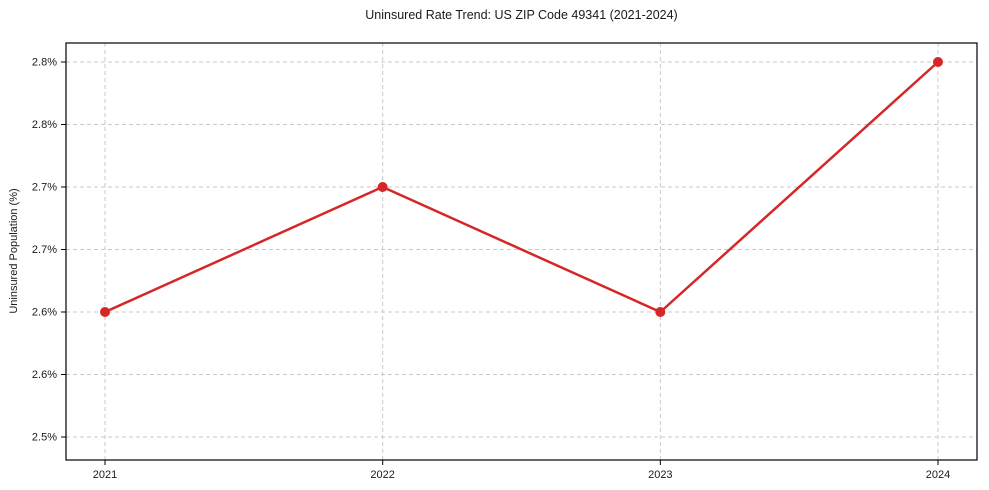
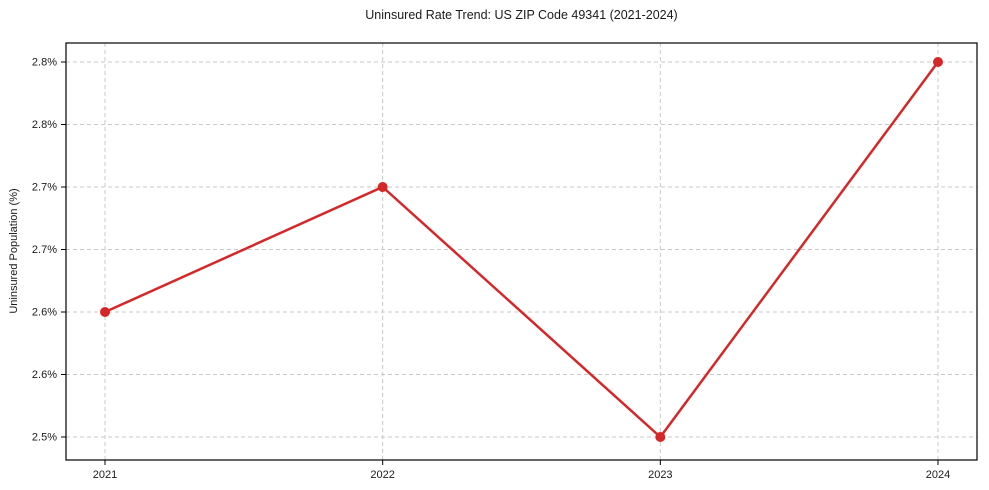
2023: 2.6% -> 2.5%
